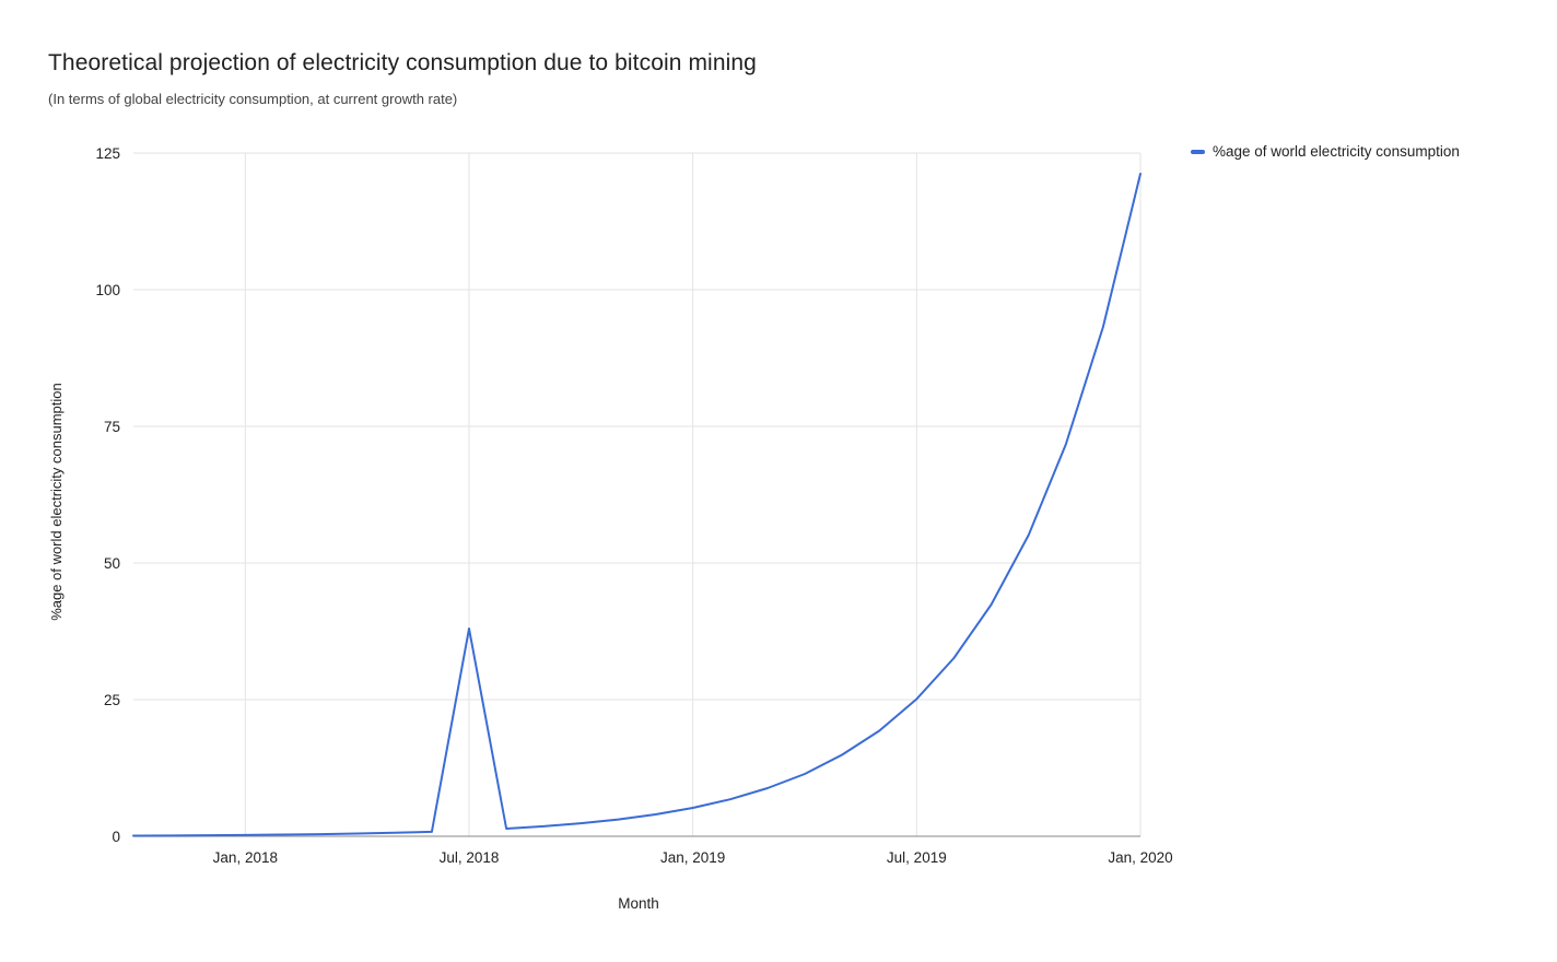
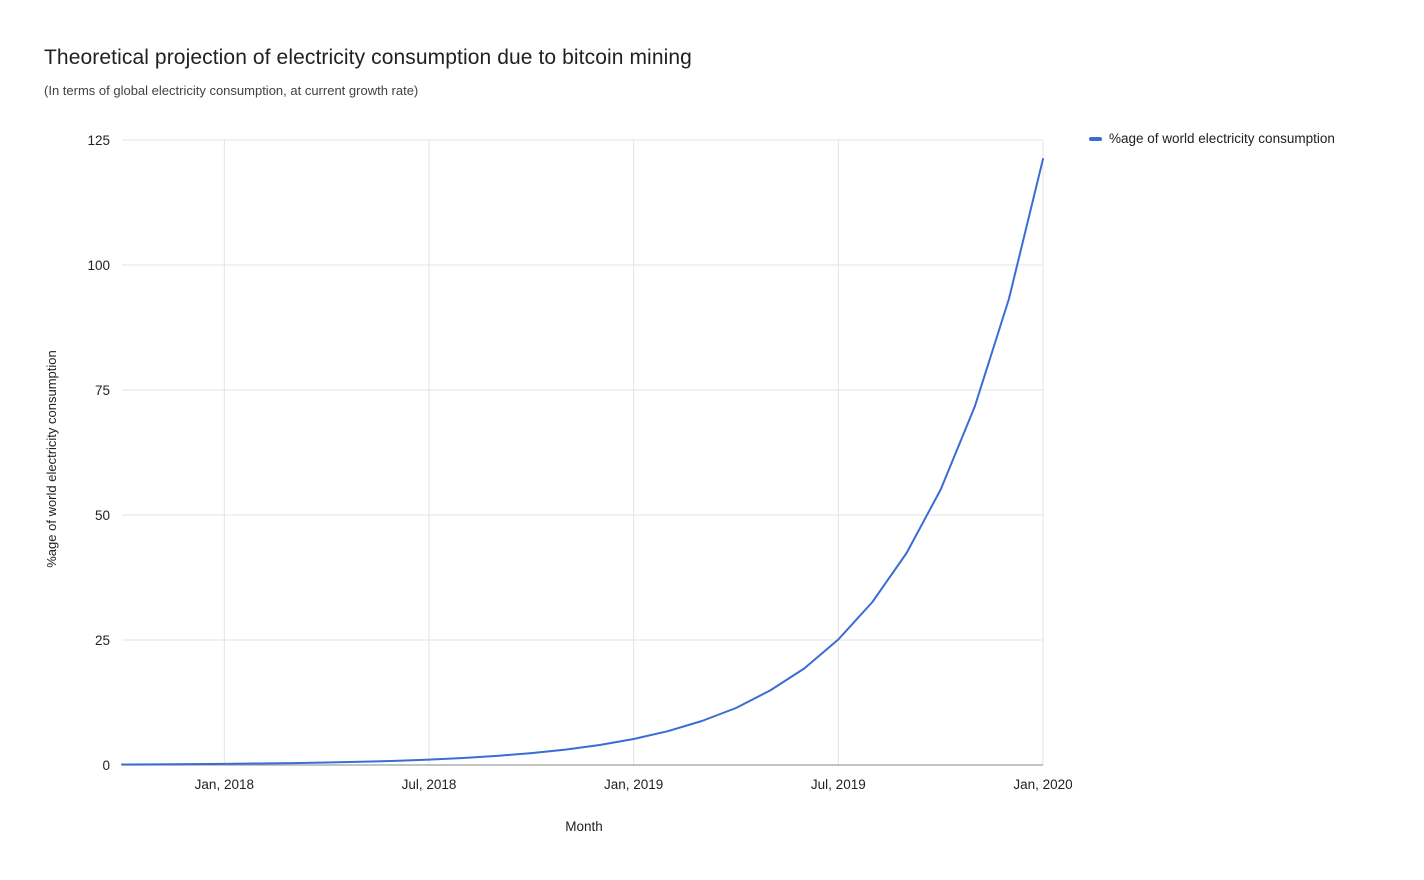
Jul, 2018: 38 -> 1
